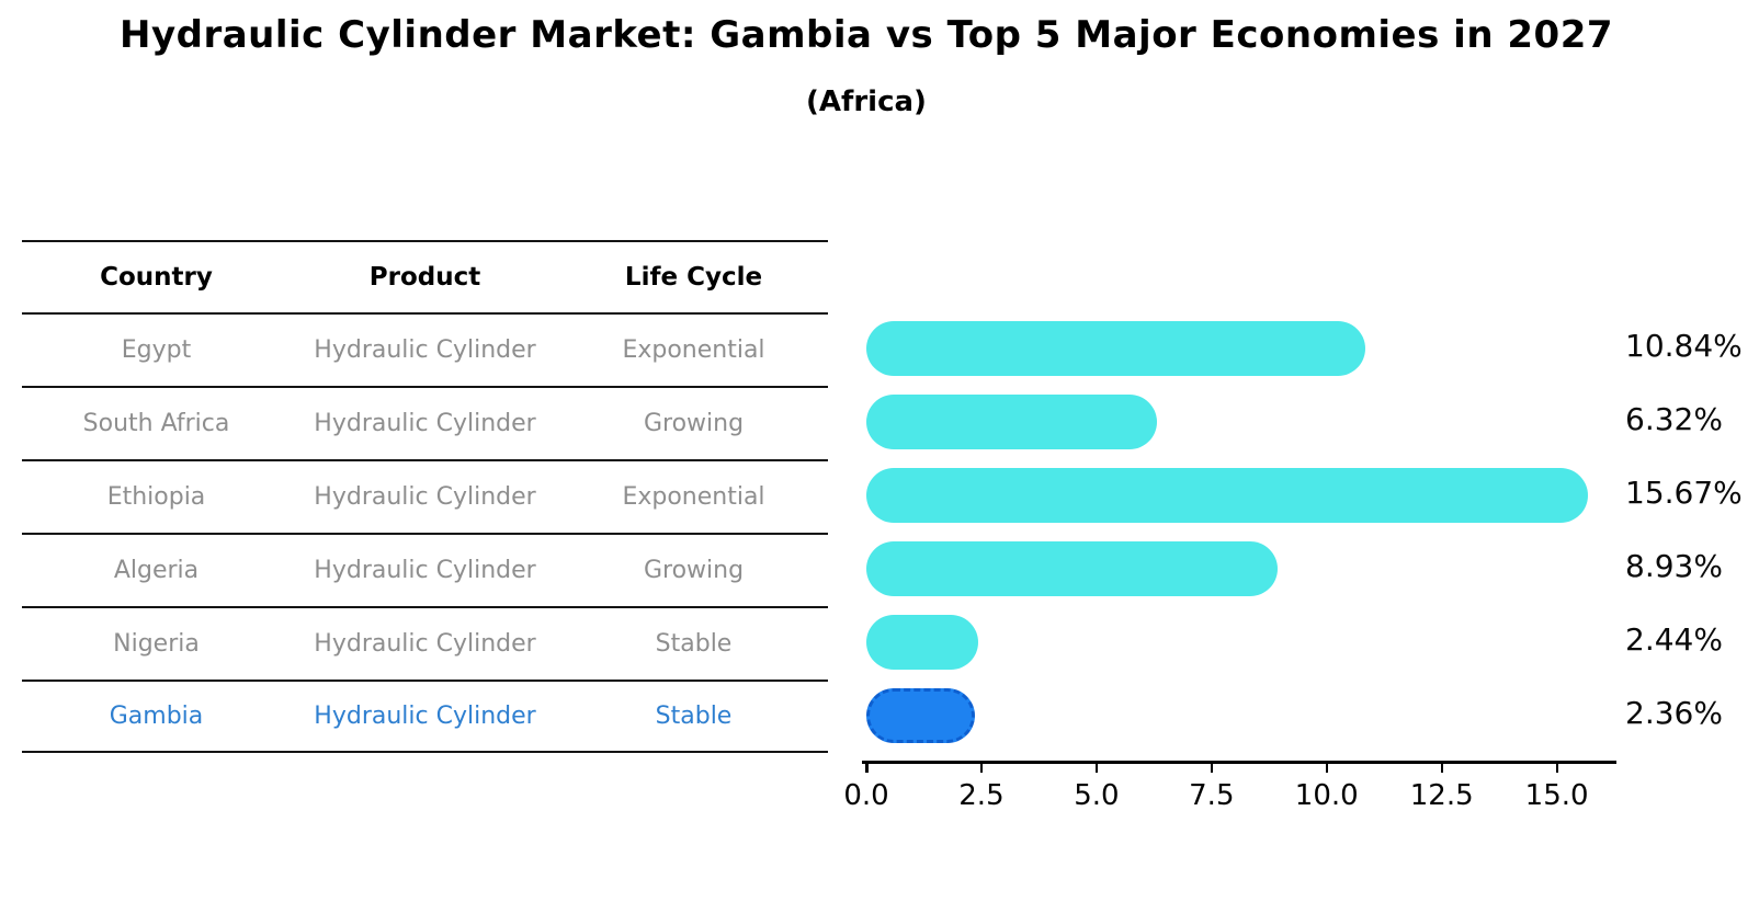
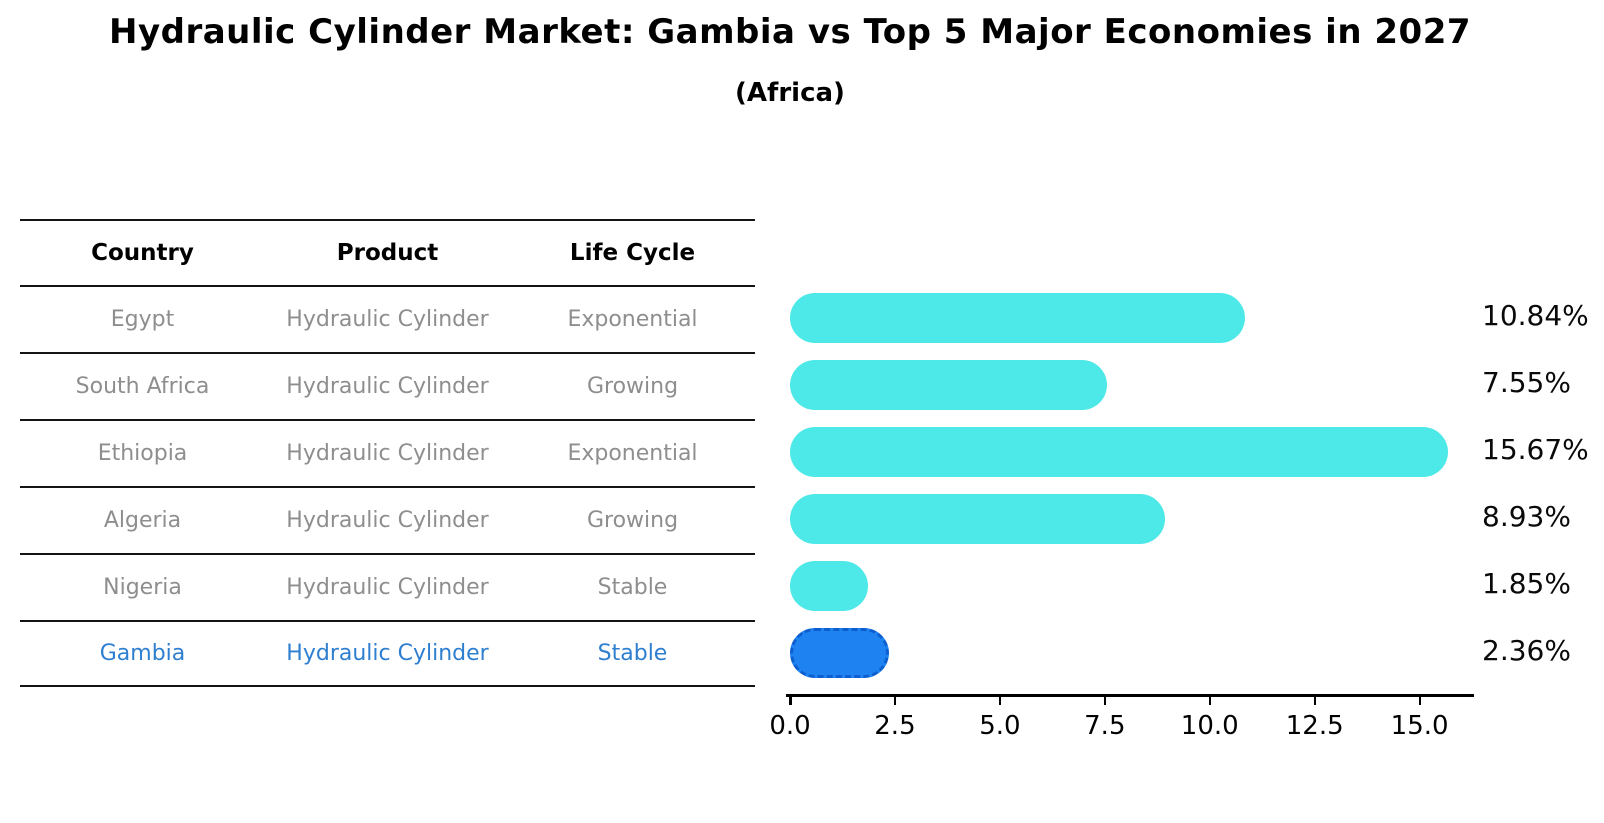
South Africa: 6.32% -> 7.55%
Nigeria: 2.44% -> 1.85%
